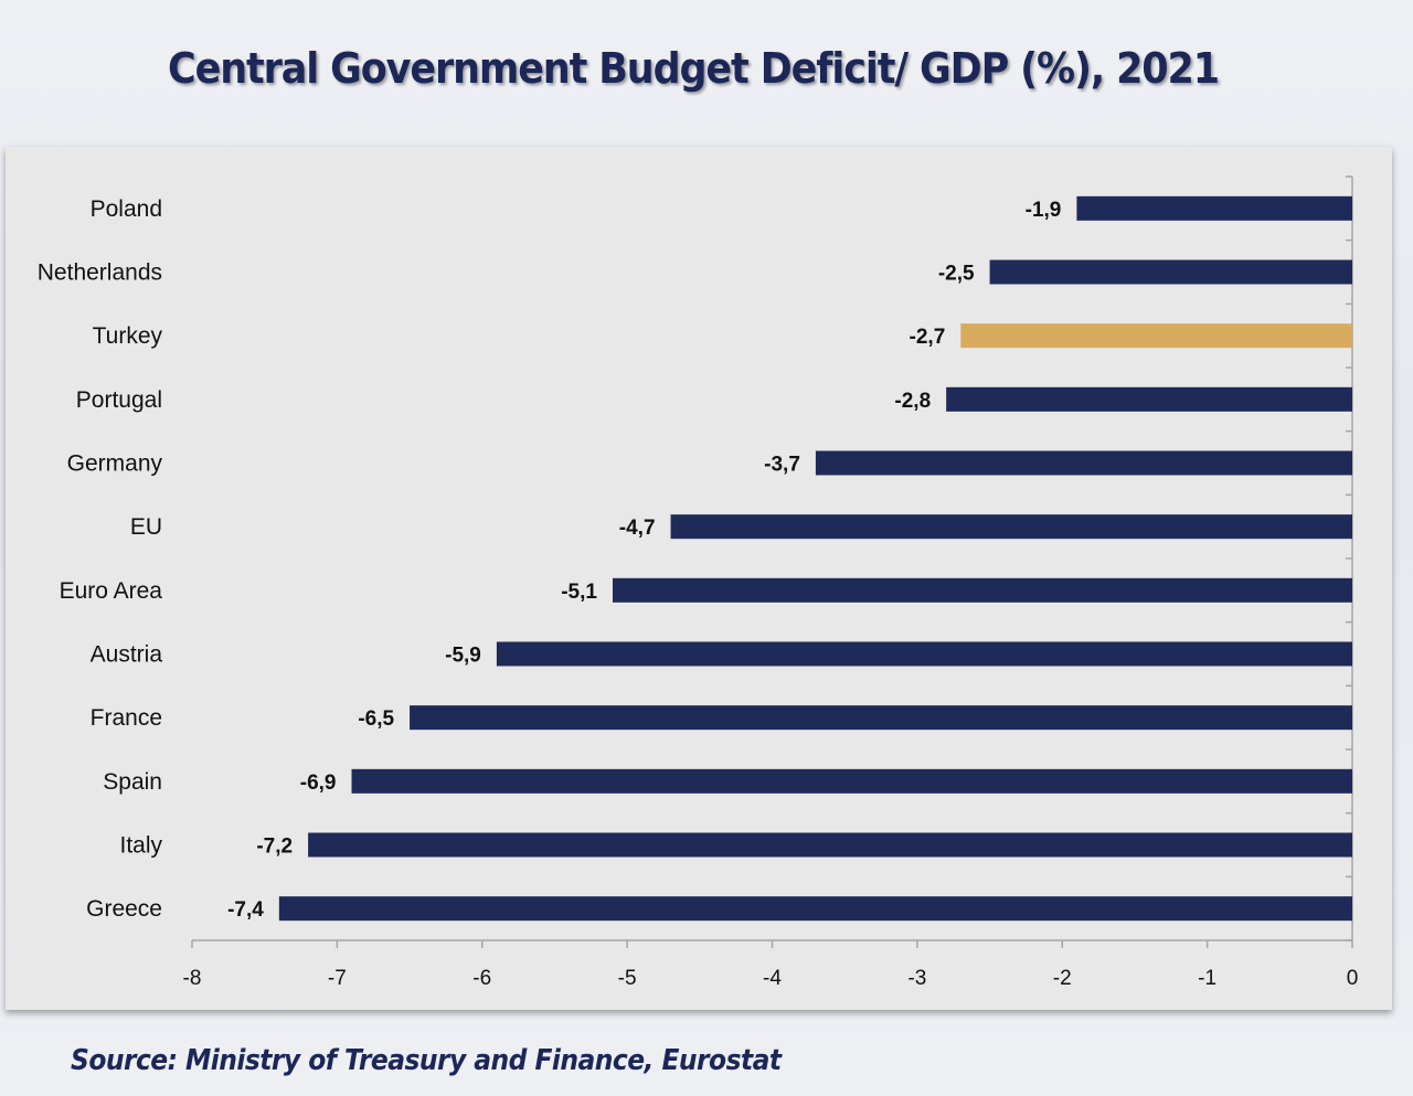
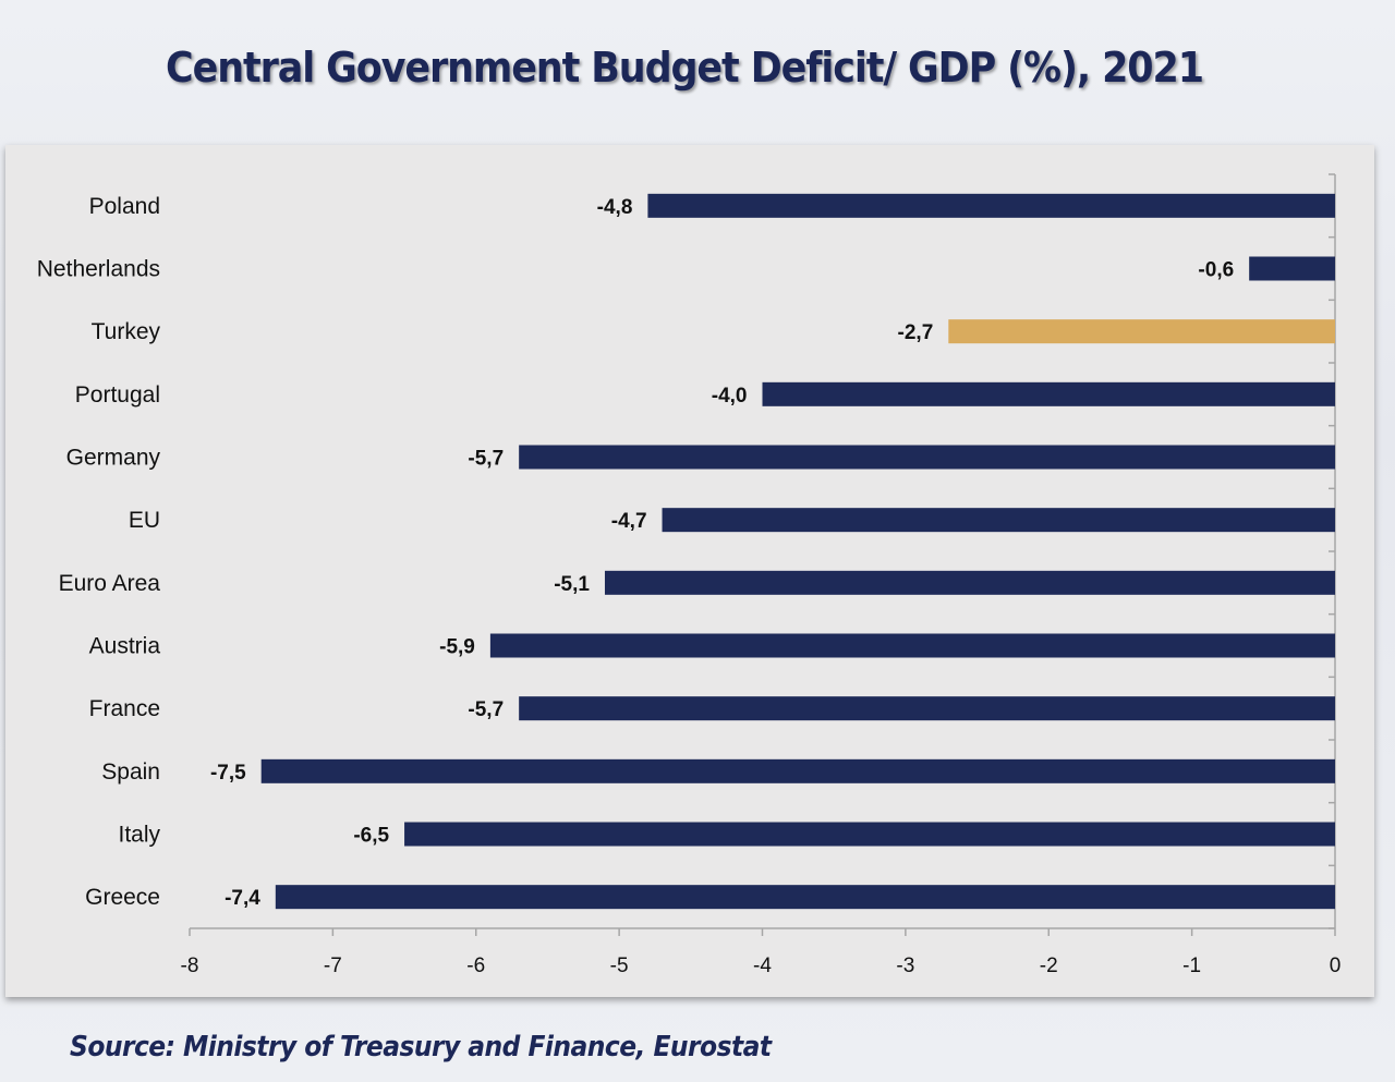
Poland: -1,9 -> -4,8
Netherlands: -2,5 -> -0,6
Portugal: -2,8 -> -4,0
Germany: -3,7 -> -5,7
France: -6,5 -> -5,7
Spain: -6,9 -> -7,5
Italy: -7,2 -> -6,5
